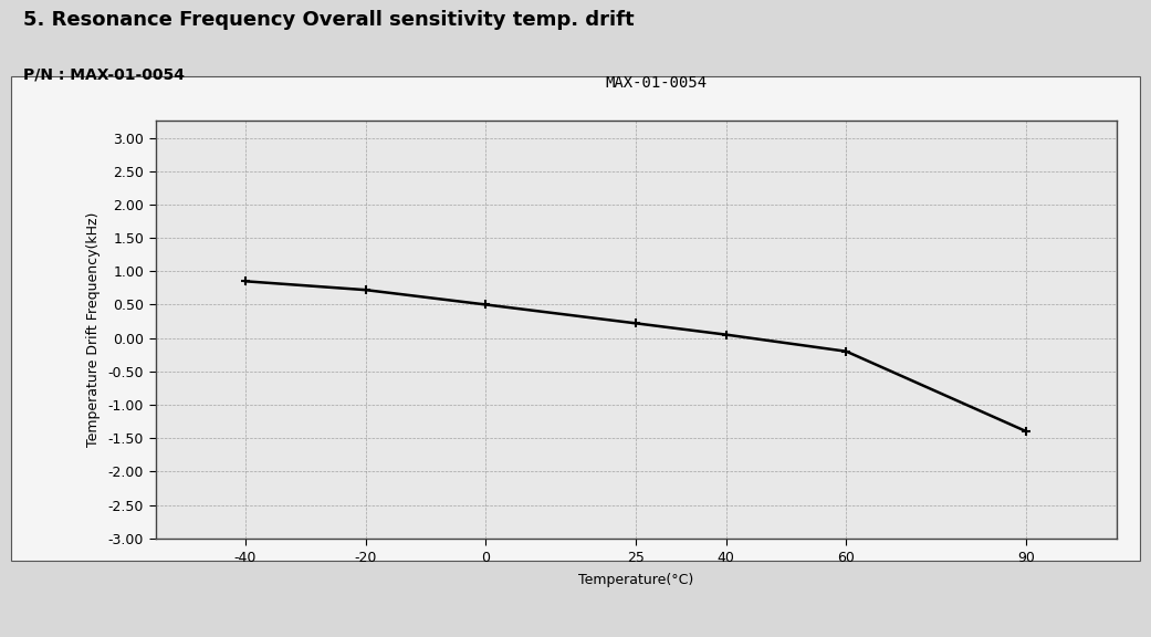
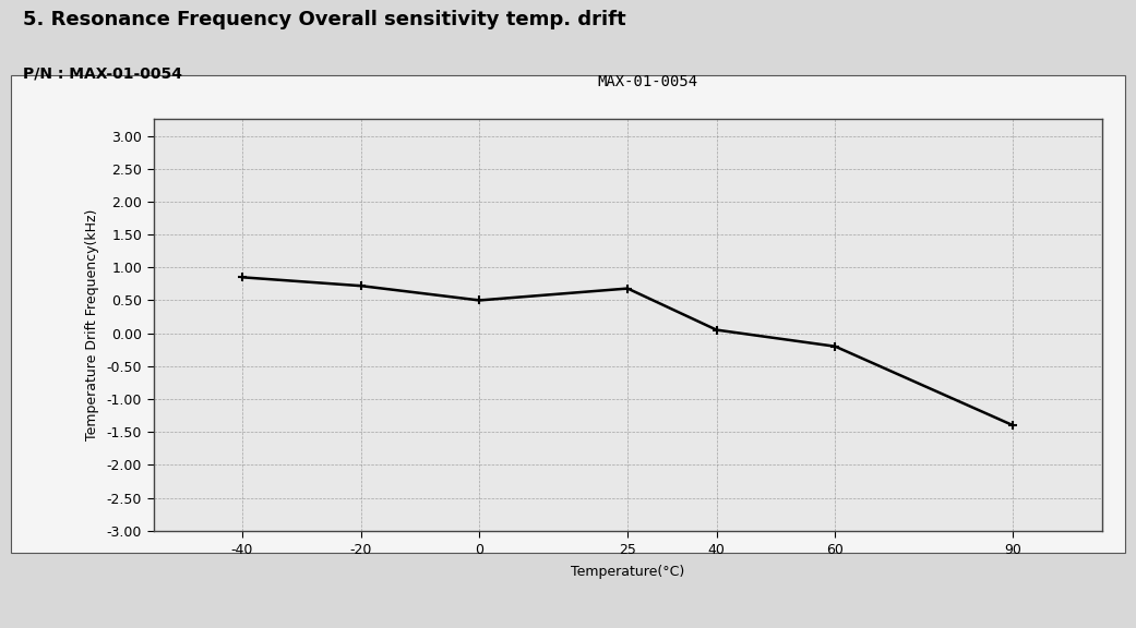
25: 0.22 -> 0.68
